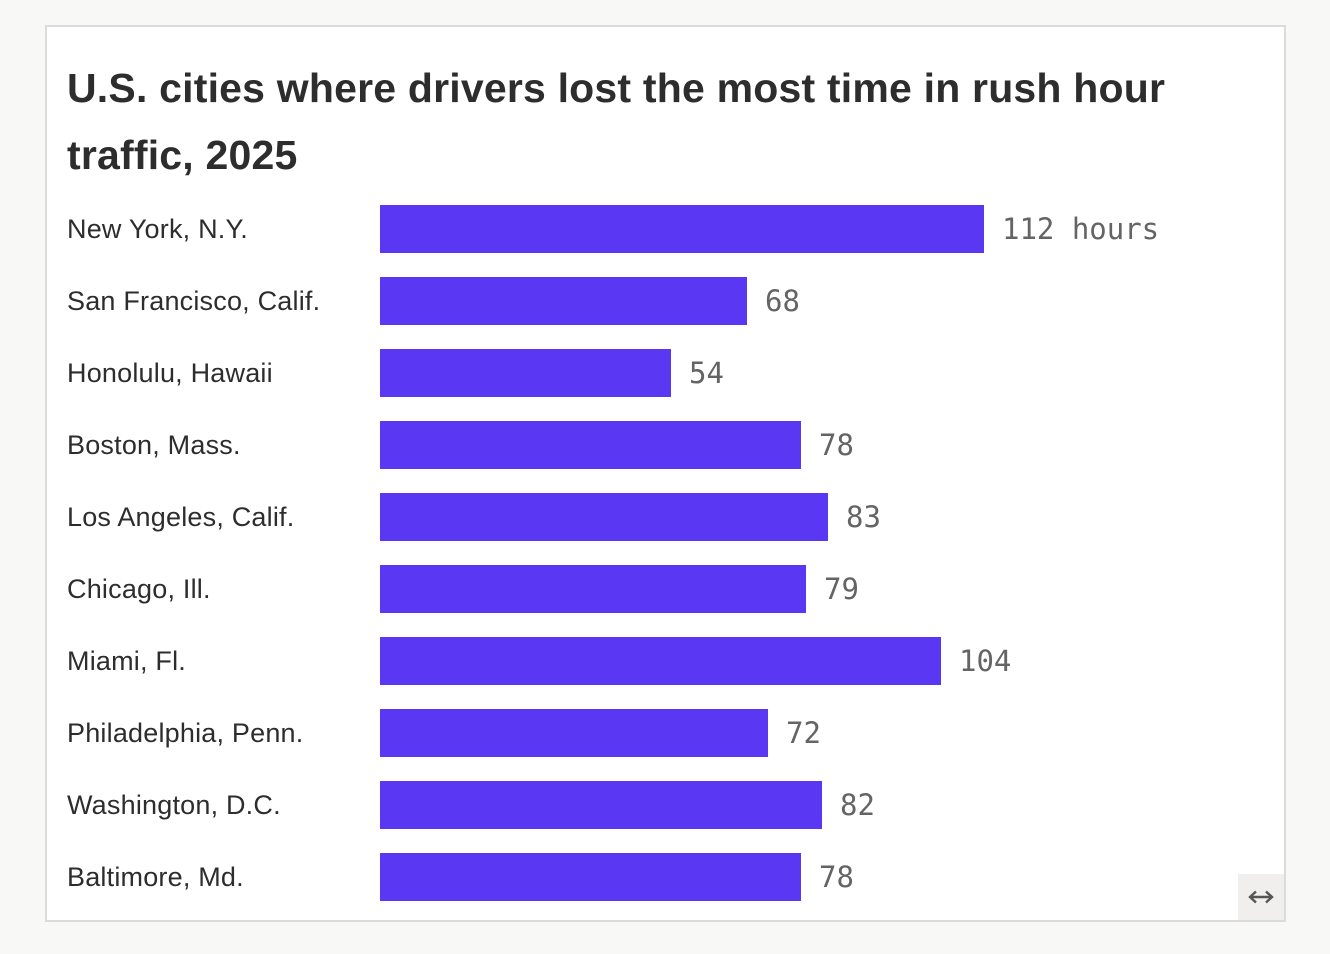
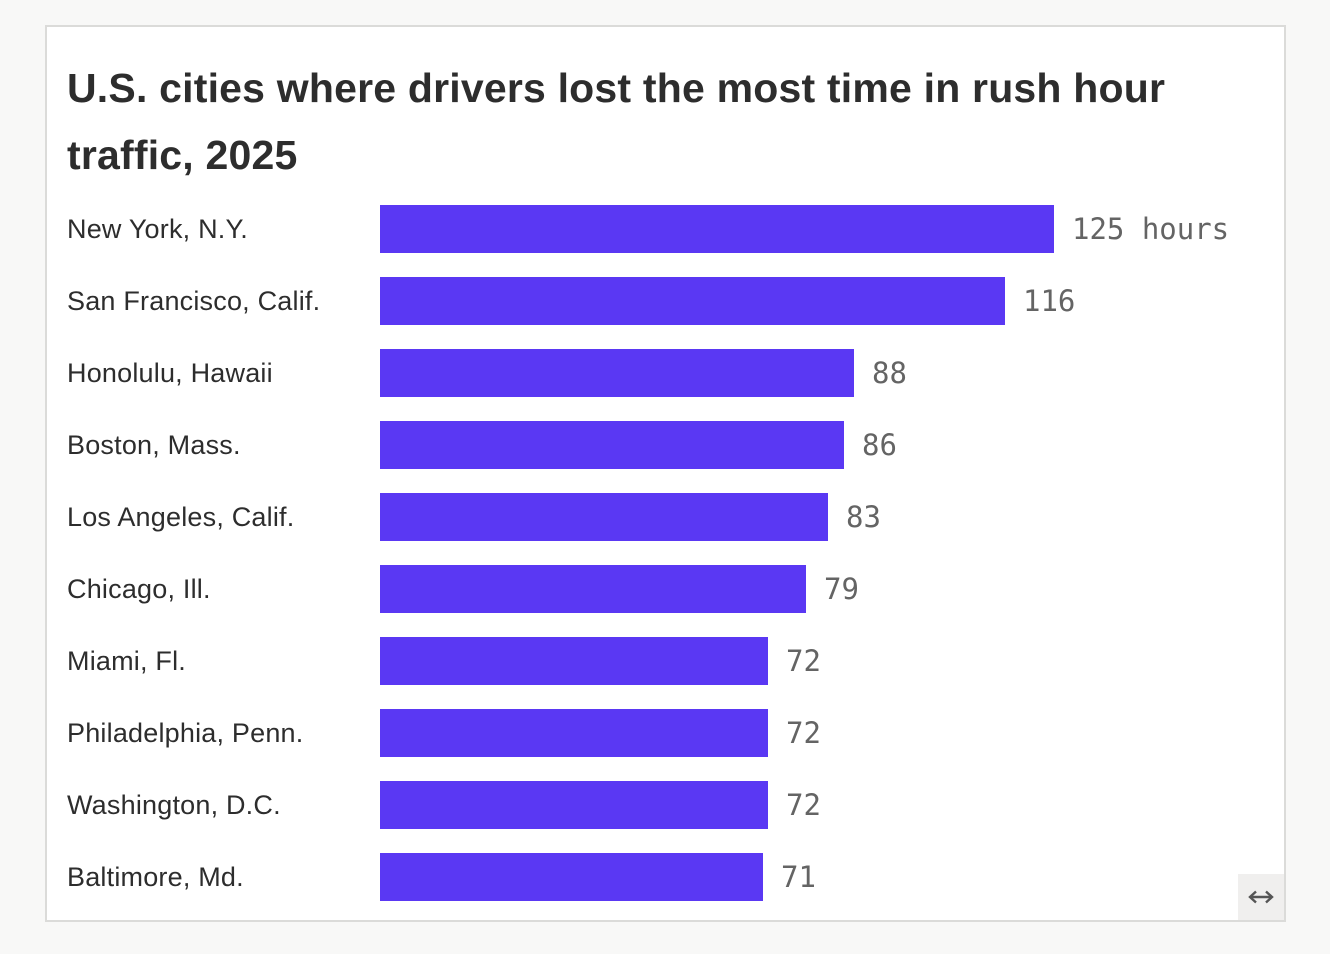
New York, N.Y.: 112 -> 125
San Francisco, Calif.: 68 -> 116
Honolulu, Hawaii: 54 -> 88
Boston, Mass.: 78 -> 86
Miami, Fl.: 104 -> 72
Washington, D.C.: 82 -> 72
Baltimore, Md.: 78 -> 71
